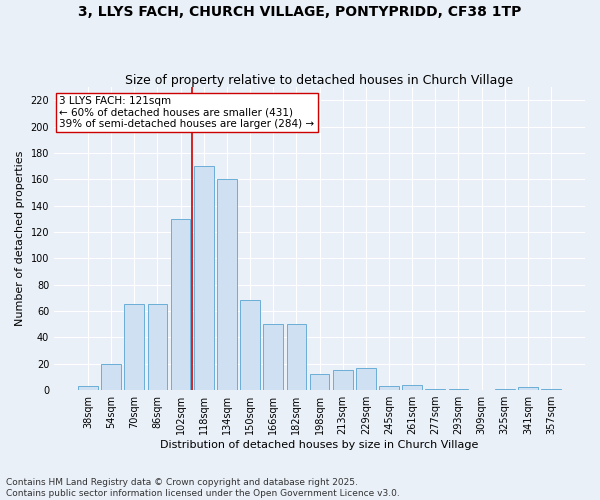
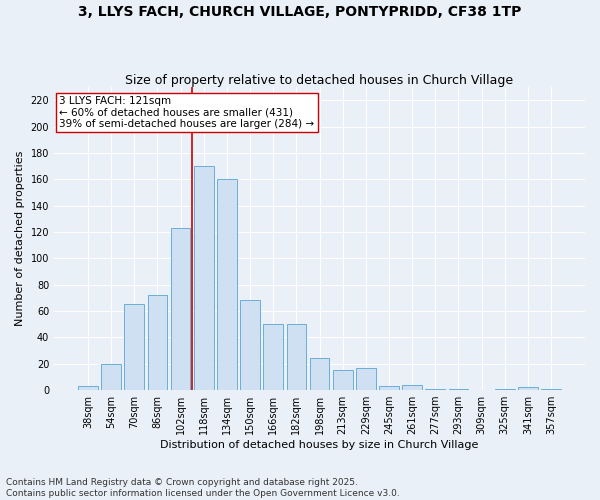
86sqm: 65 -> 72
102sqm: 130 -> 123
198sqm: 12 -> 24
